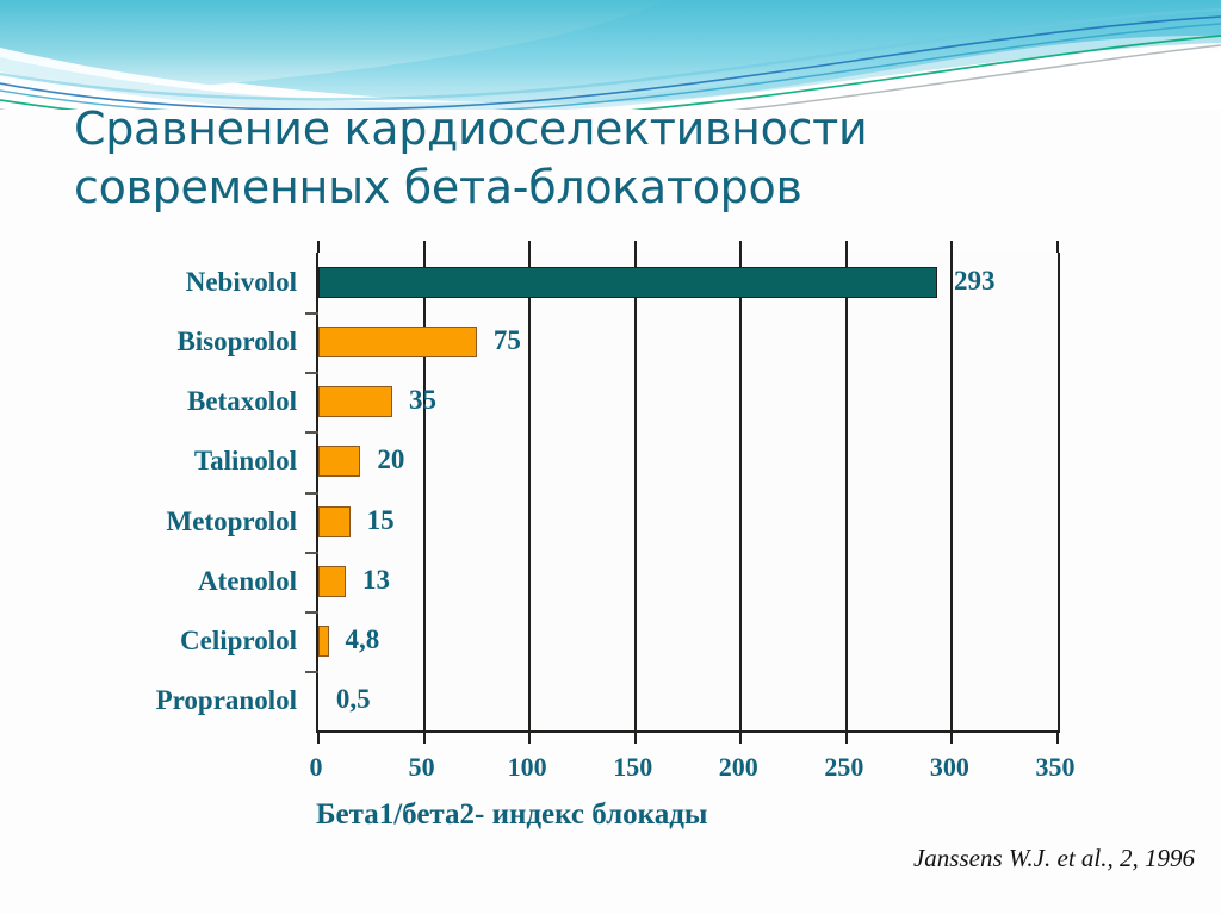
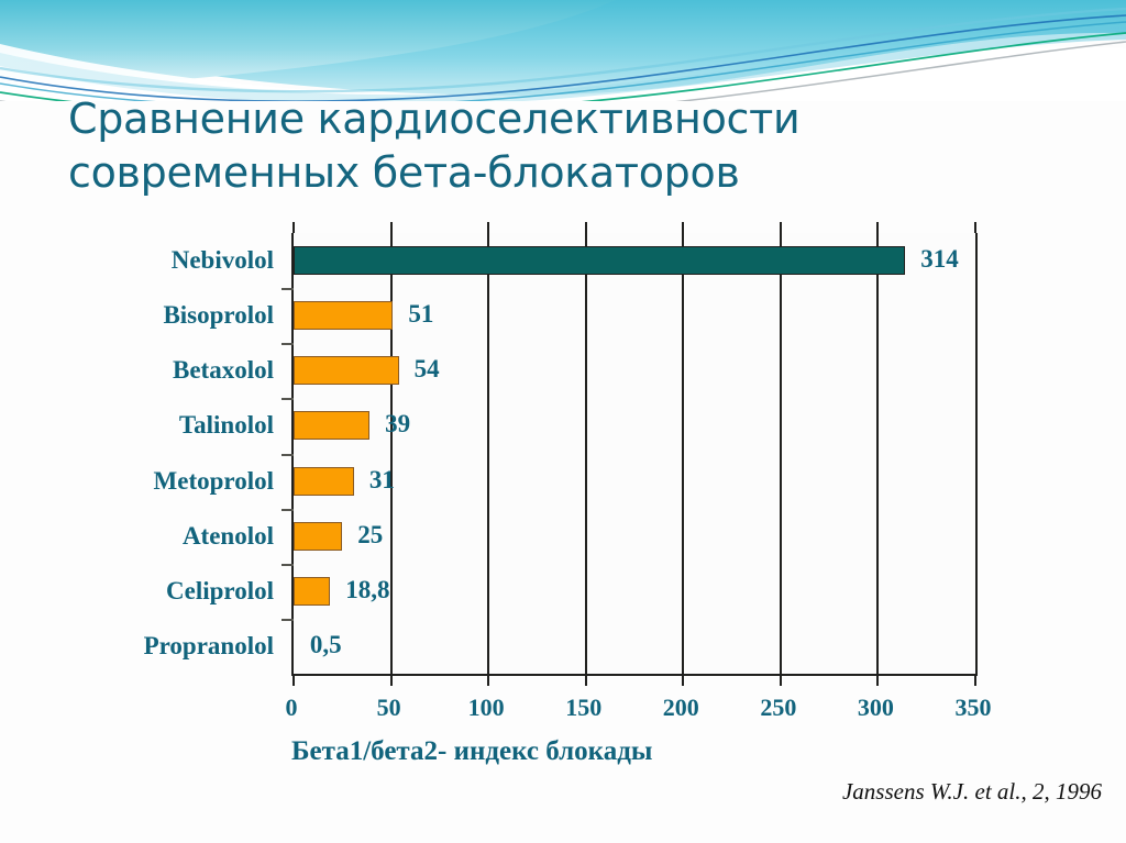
Nebivolol: 293 -> 314
Bisoprolol: 75 -> 51
Betaxolol: 35 -> 54
Talinolol: 20 -> 39
Metoprolol: 15 -> 31
Atenolol: 13 -> 25
Celiprolol: 4,8 -> 18,8
